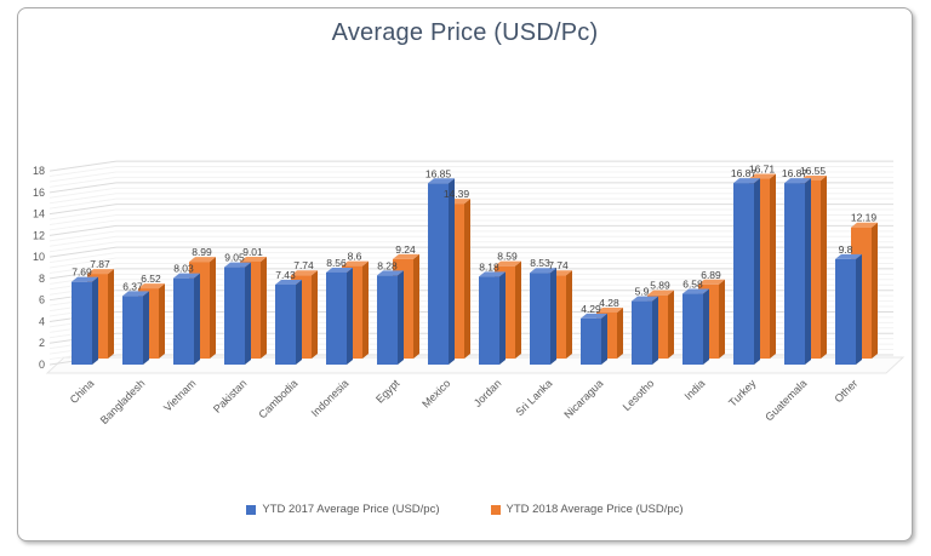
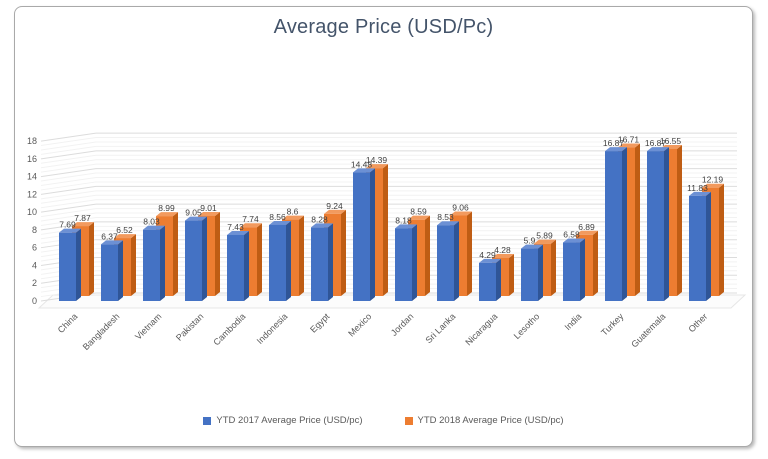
YTD 2017 Average Price (USD/pc)/Mexico: 16.85 -> 14.48
YTD 2018 Average Price (USD/pc)/Sri Lanka: 7.74 -> 9.06
YTD 2017 Average Price (USD/pc)/Other: 9.8 -> 11.83
